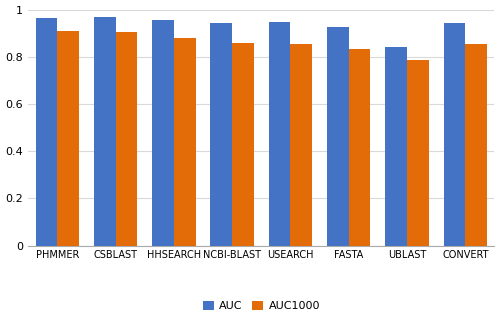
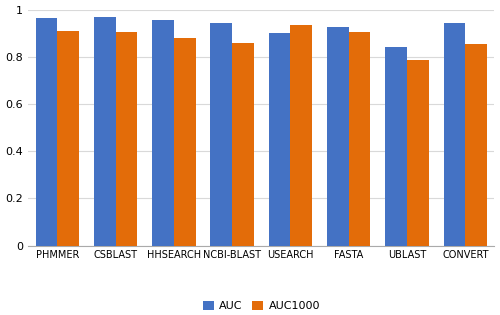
AUC/USEARCH: 0.948 -> 0.900
AUC1000/USEARCH: 0.854 -> 0.935
AUC1000/FASTA: 0.832 -> 0.905
